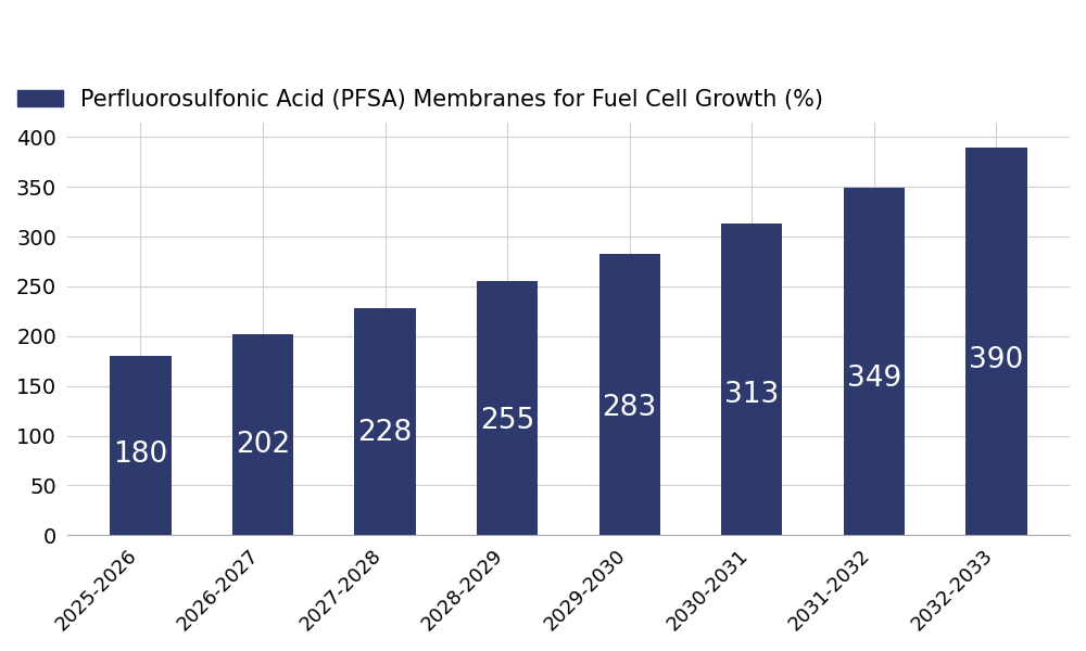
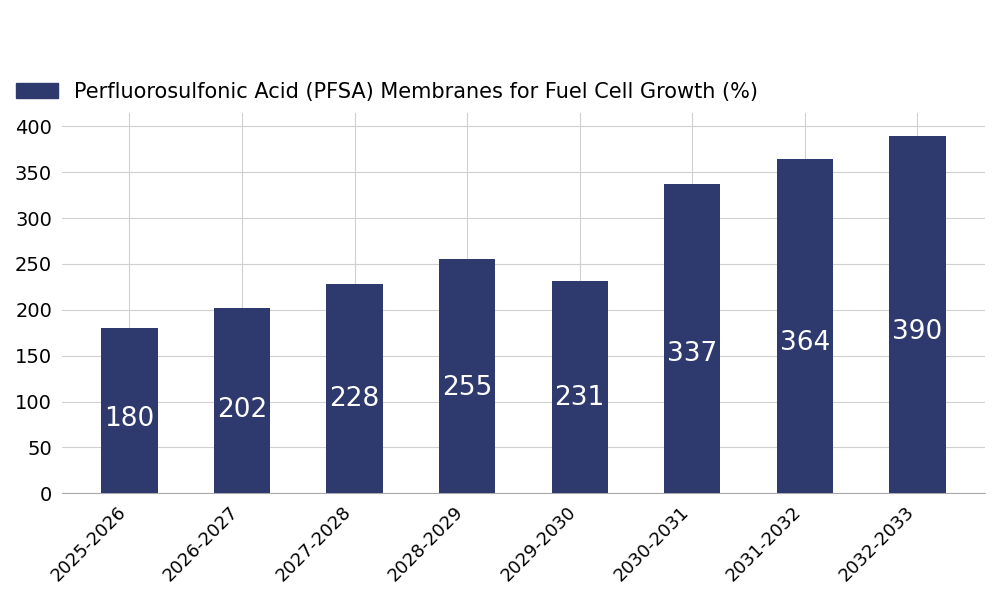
2029-2030: 283 -> 231
2030-2031: 313 -> 337
2031-2032: 349 -> 364
